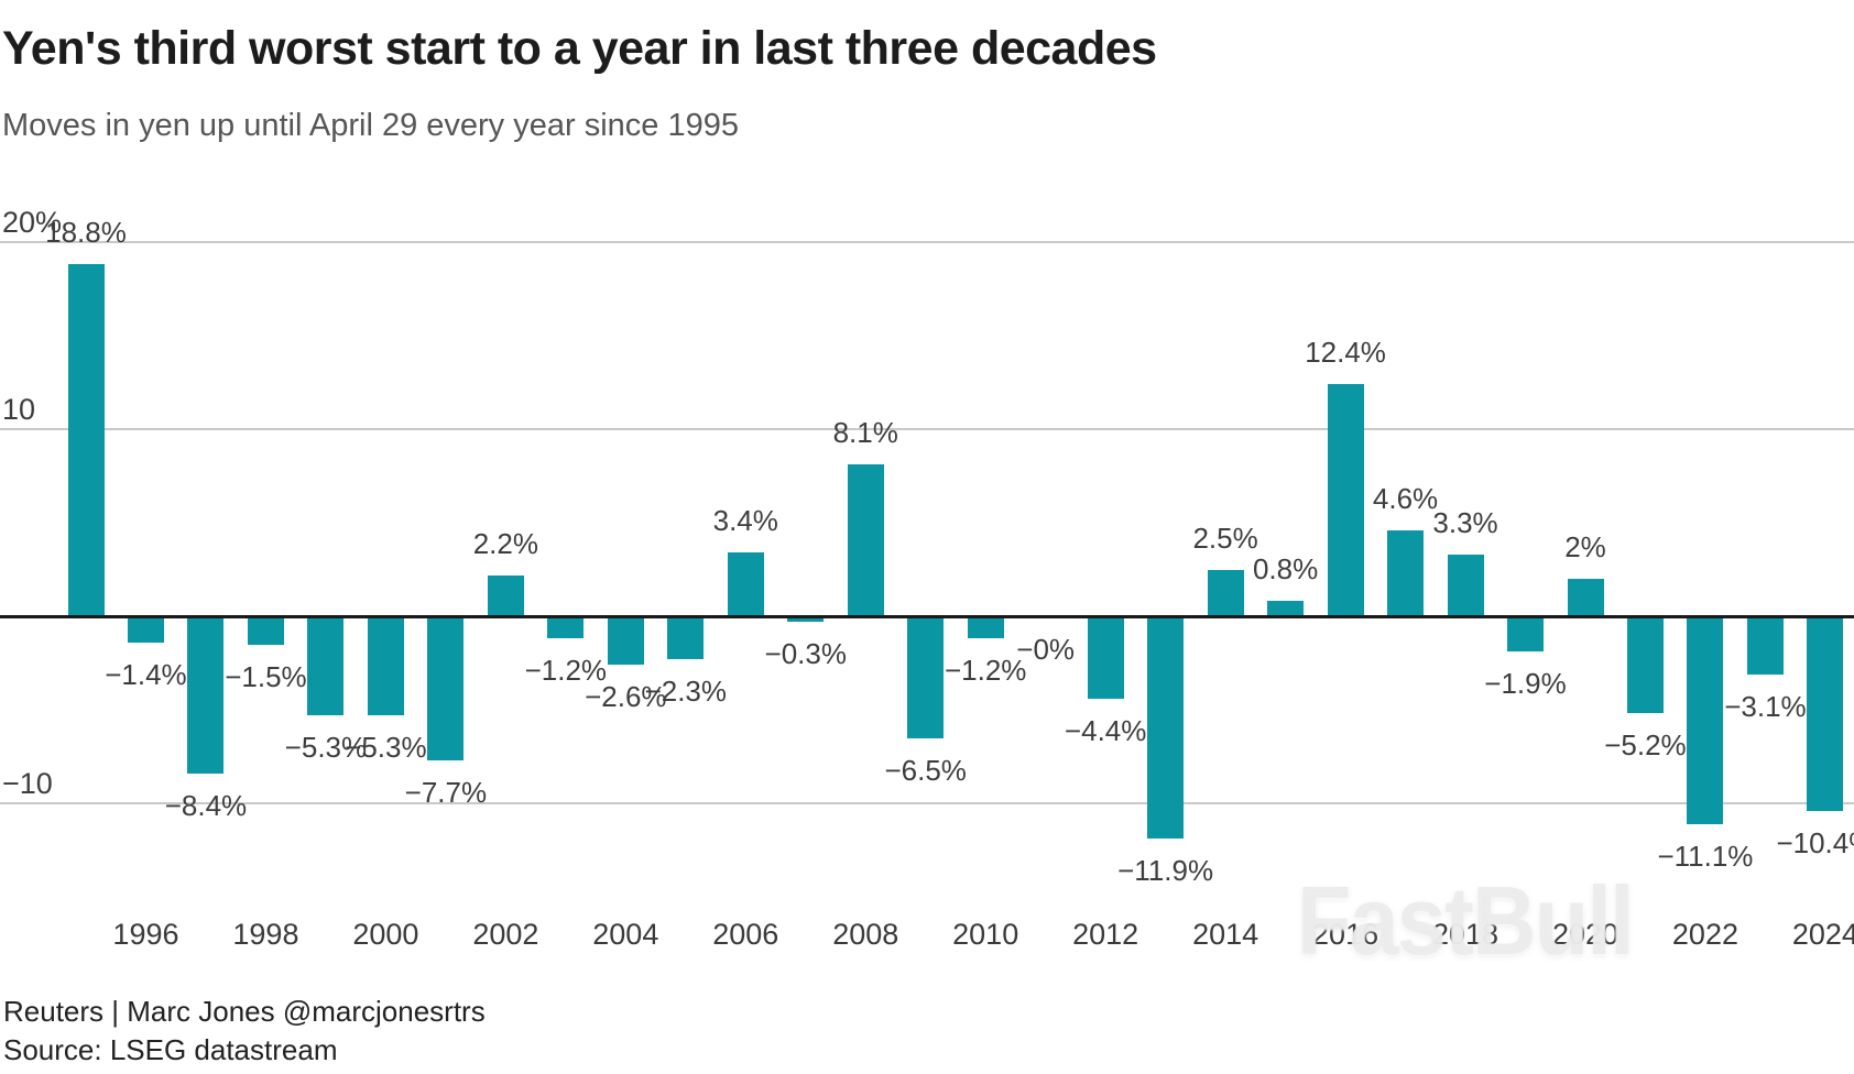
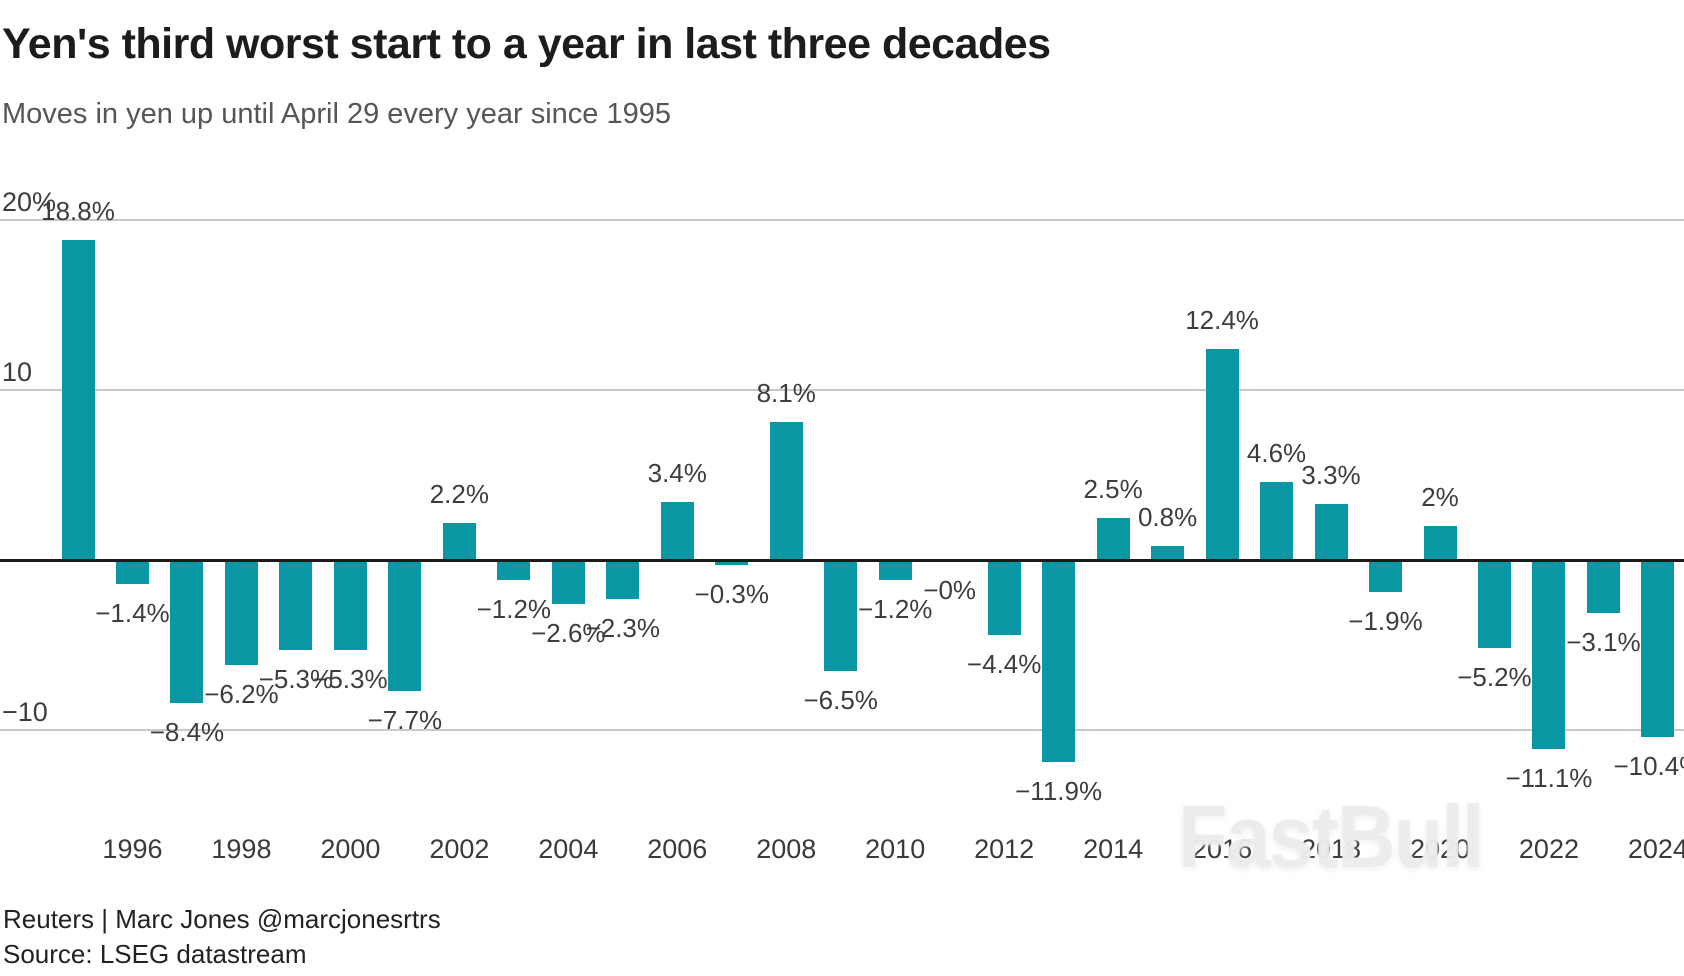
1998: −1.5% -> −6.2%
